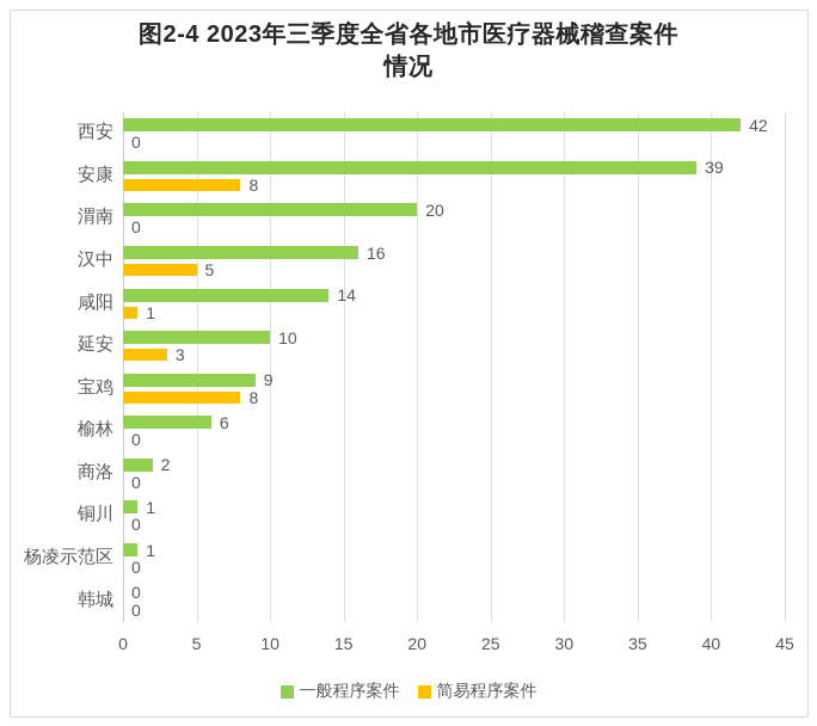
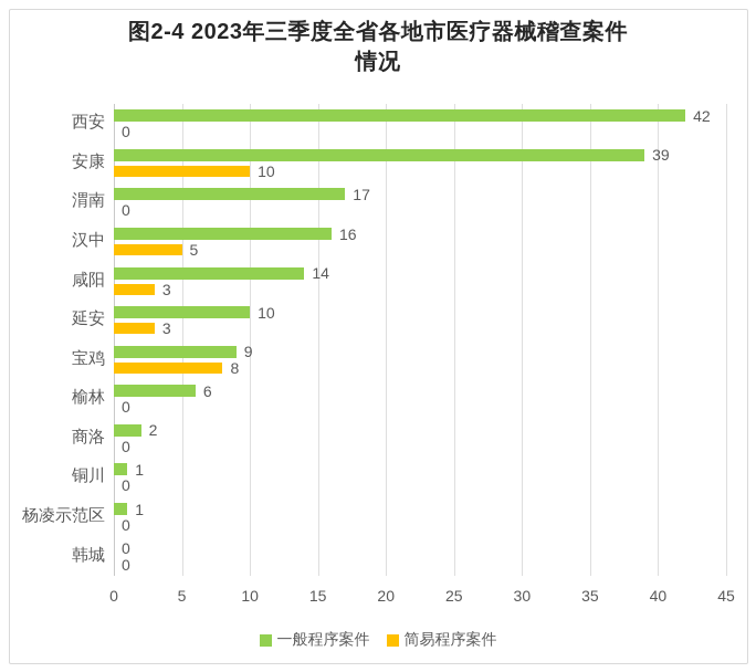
简易程序案件/安康: 8 -> 10
一般程序案件/渭南: 20 -> 17
简易程序案件/咸阳: 1 -> 3
